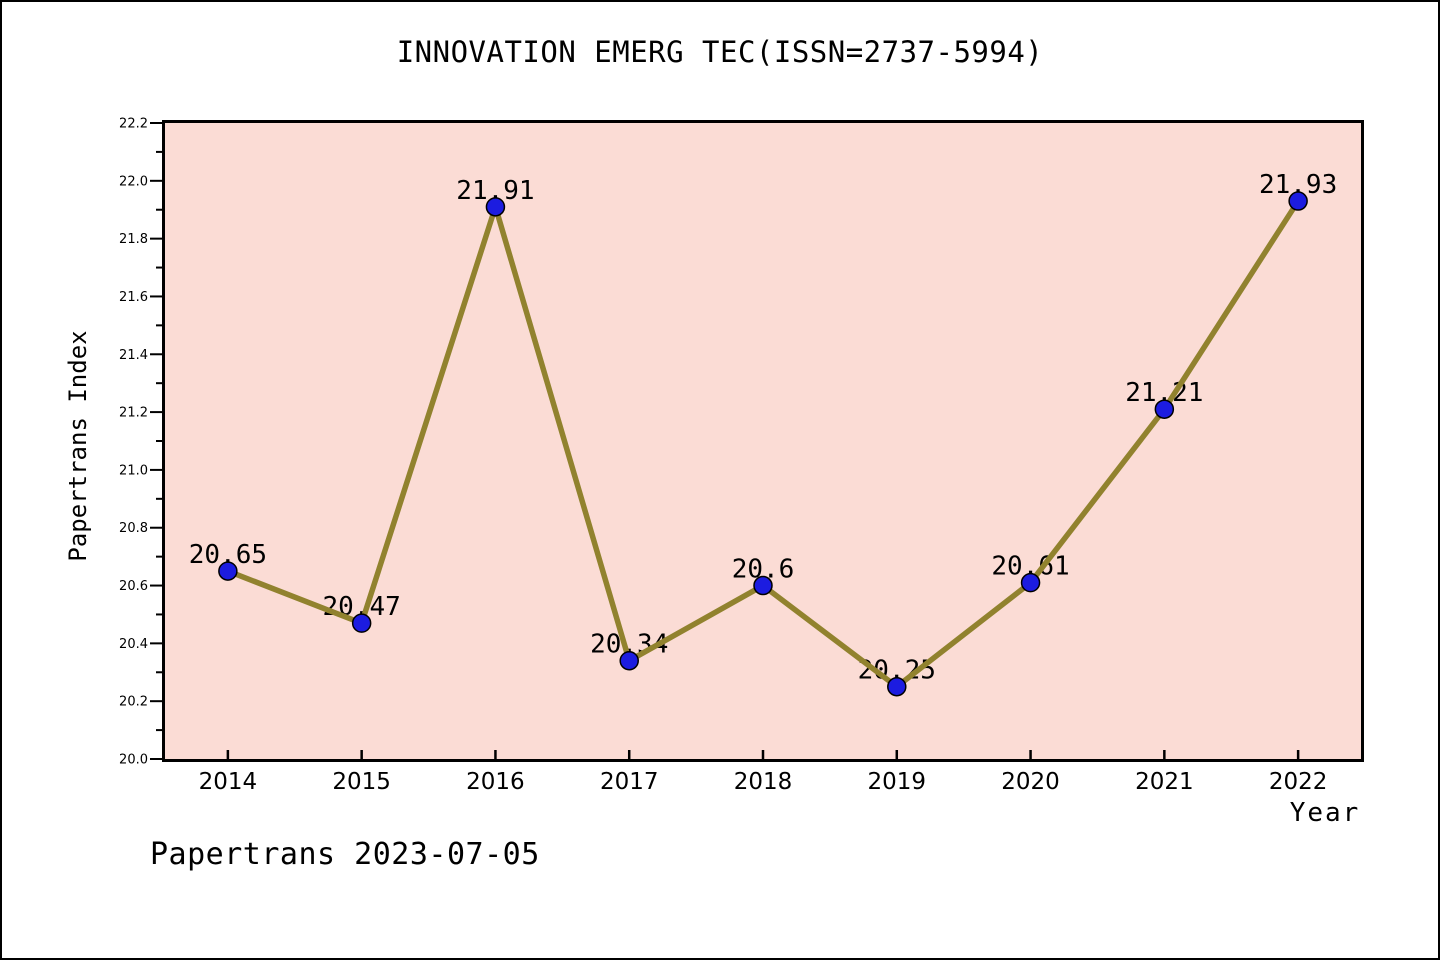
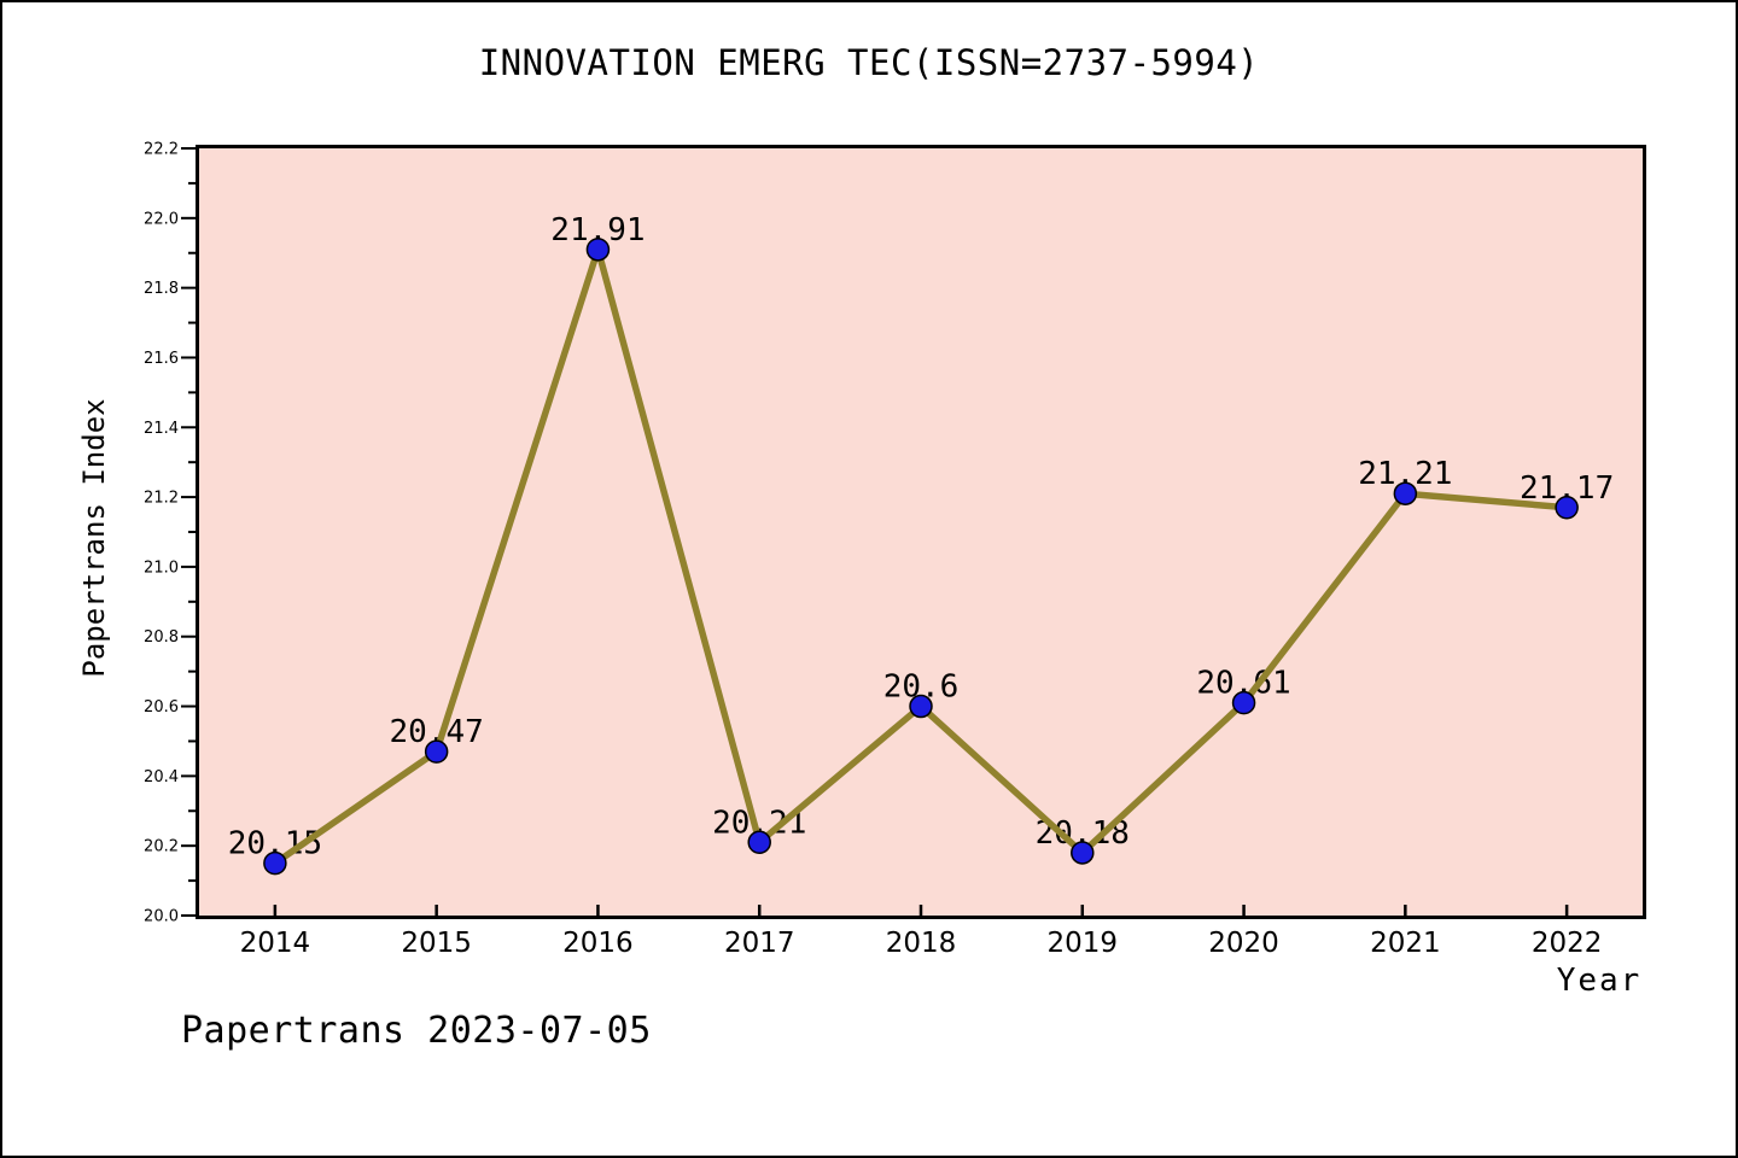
2014: 20.65 -> 20.15
2017: 20.34 -> 20.21
2019: 20.25 -> 20.18
2022: 21.93 -> 21.17
